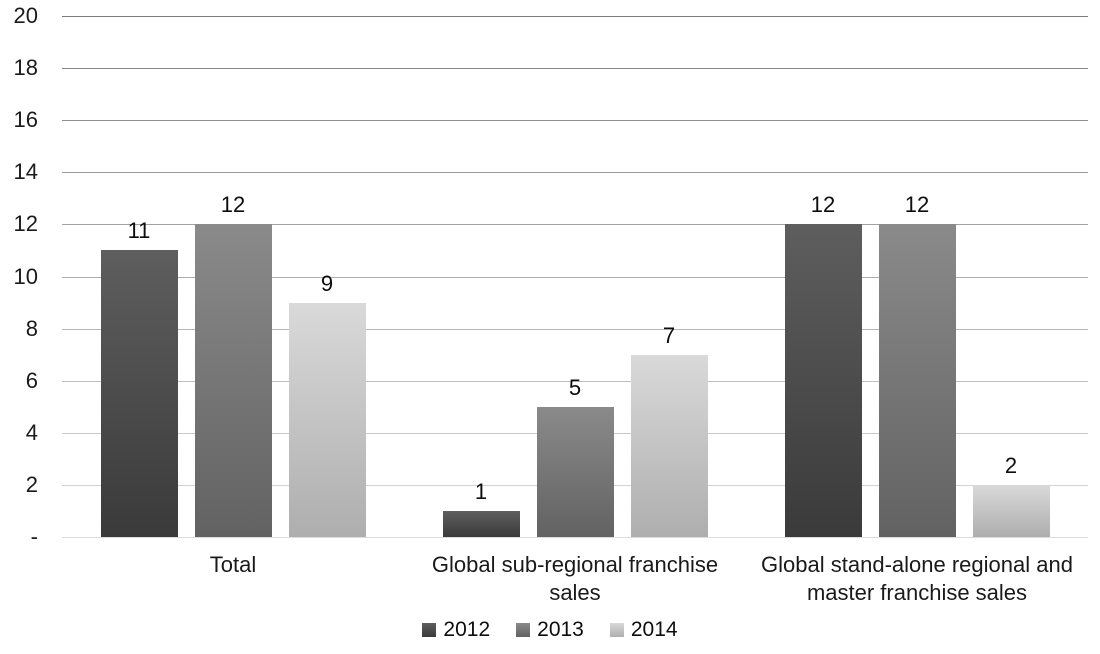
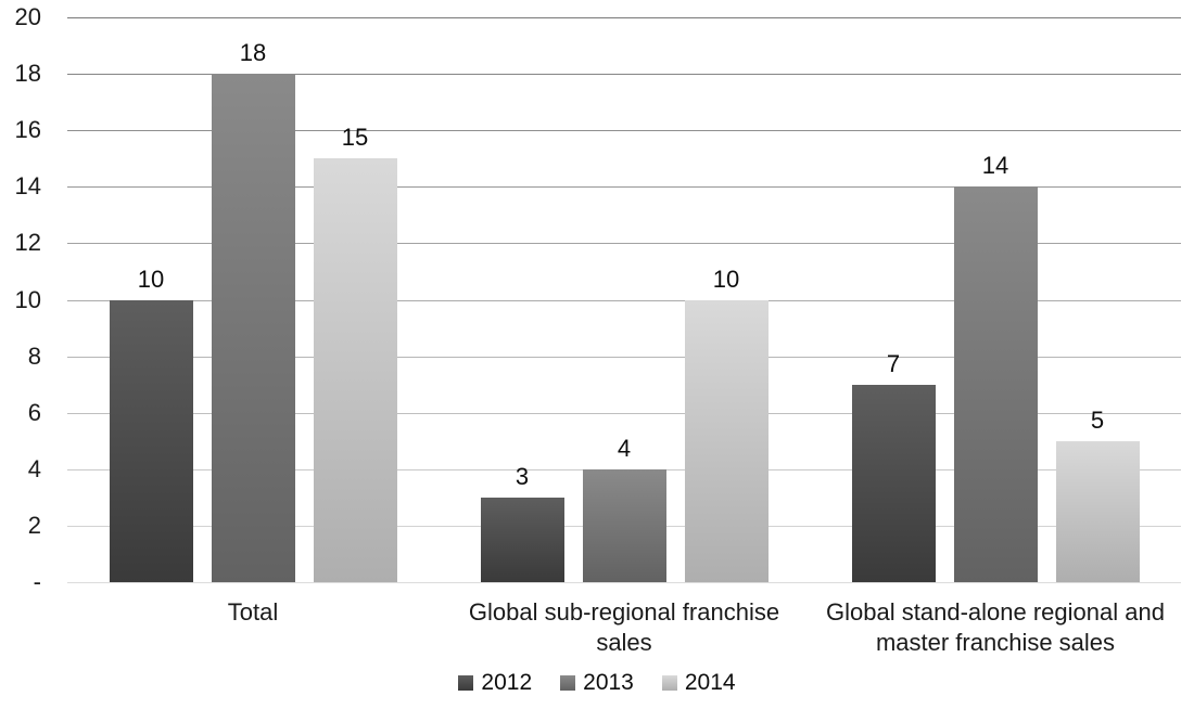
2012/Total: 11 -> 10
2013/Total: 12 -> 18
2014/Total: 9 -> 15
2012/Global sub-regional franchise sales: 1 -> 3
2013/Global sub-regional franchise sales: 5 -> 4
2014/Global sub-regional franchise sales: 7 -> 10
2012/Global stand-alone regional and master franchise sales: 12 -> 7
2013/Global stand-alone regional and master franchise sales: 12 -> 14
2014/Global stand-alone regional and master franchise sales: 2 -> 5
